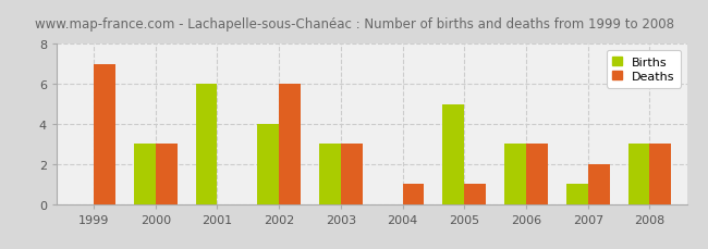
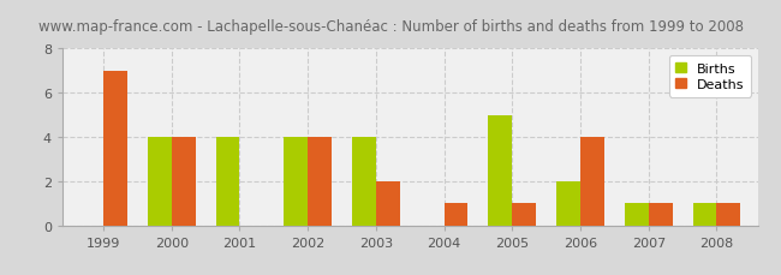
Births/2000: 3 -> 4
Deaths/2000: 3 -> 4
Births/2001: 6 -> 4
Deaths/2002: 6 -> 4
Births/2003: 3 -> 4
Deaths/2003: 3 -> 2
Births/2006: 3 -> 2
Deaths/2006: 3 -> 4
Deaths/2007: 2 -> 1
Births/2008: 3 -> 1
Deaths/2008: 3 -> 1
